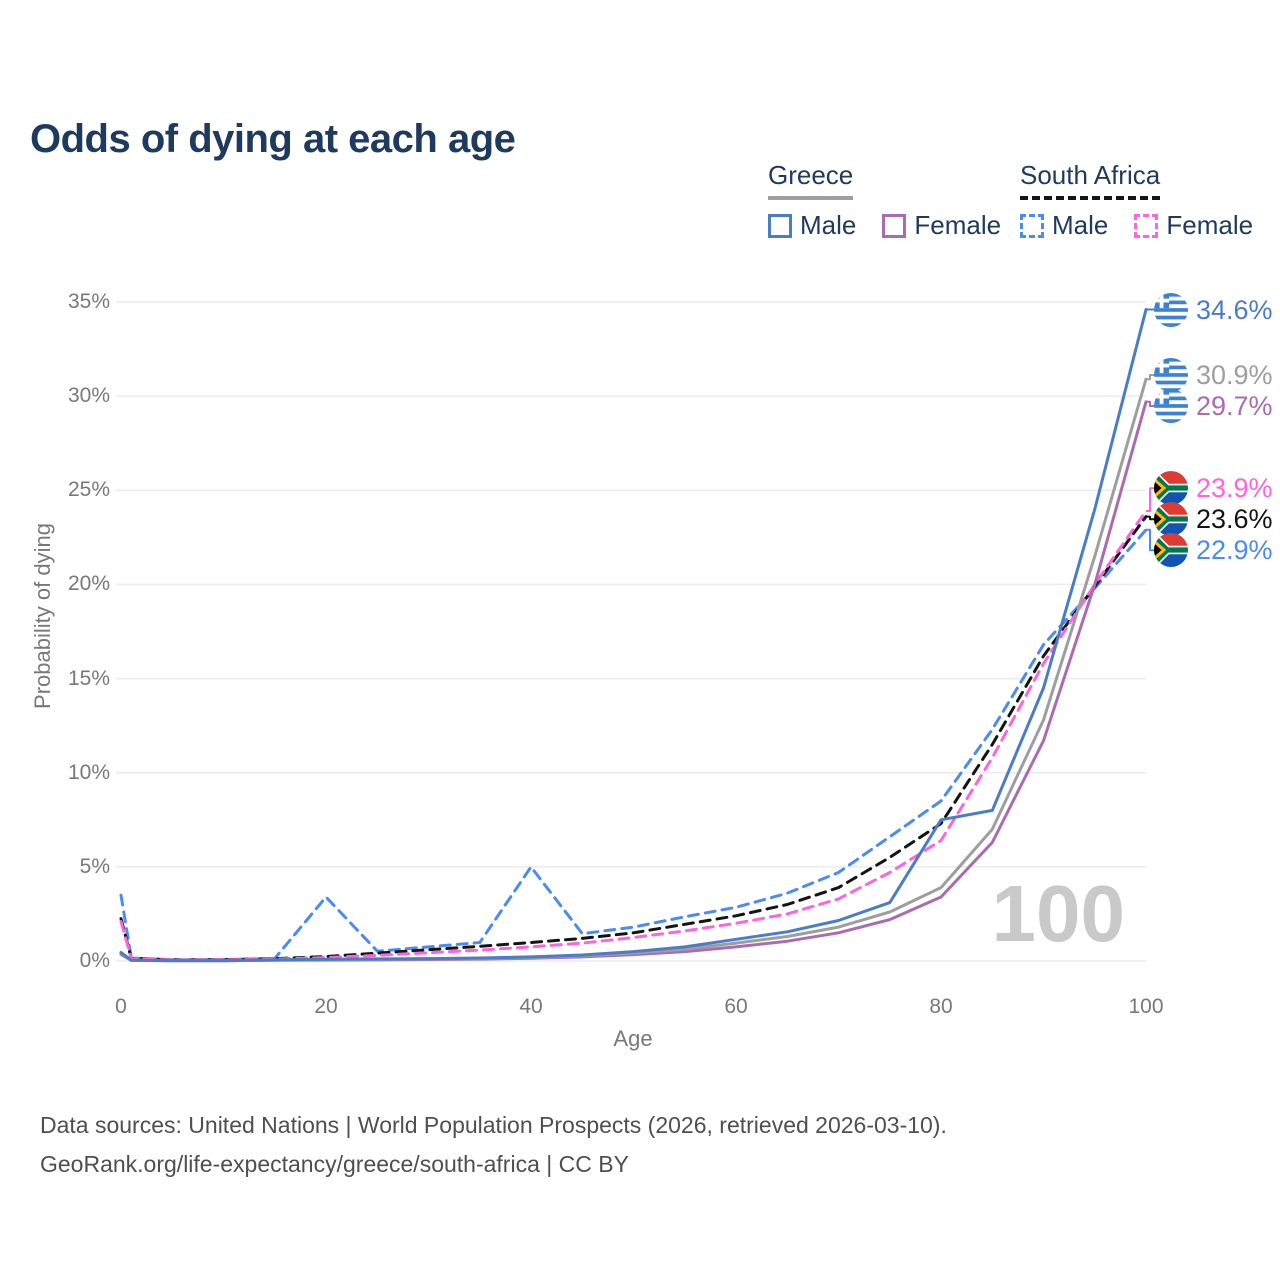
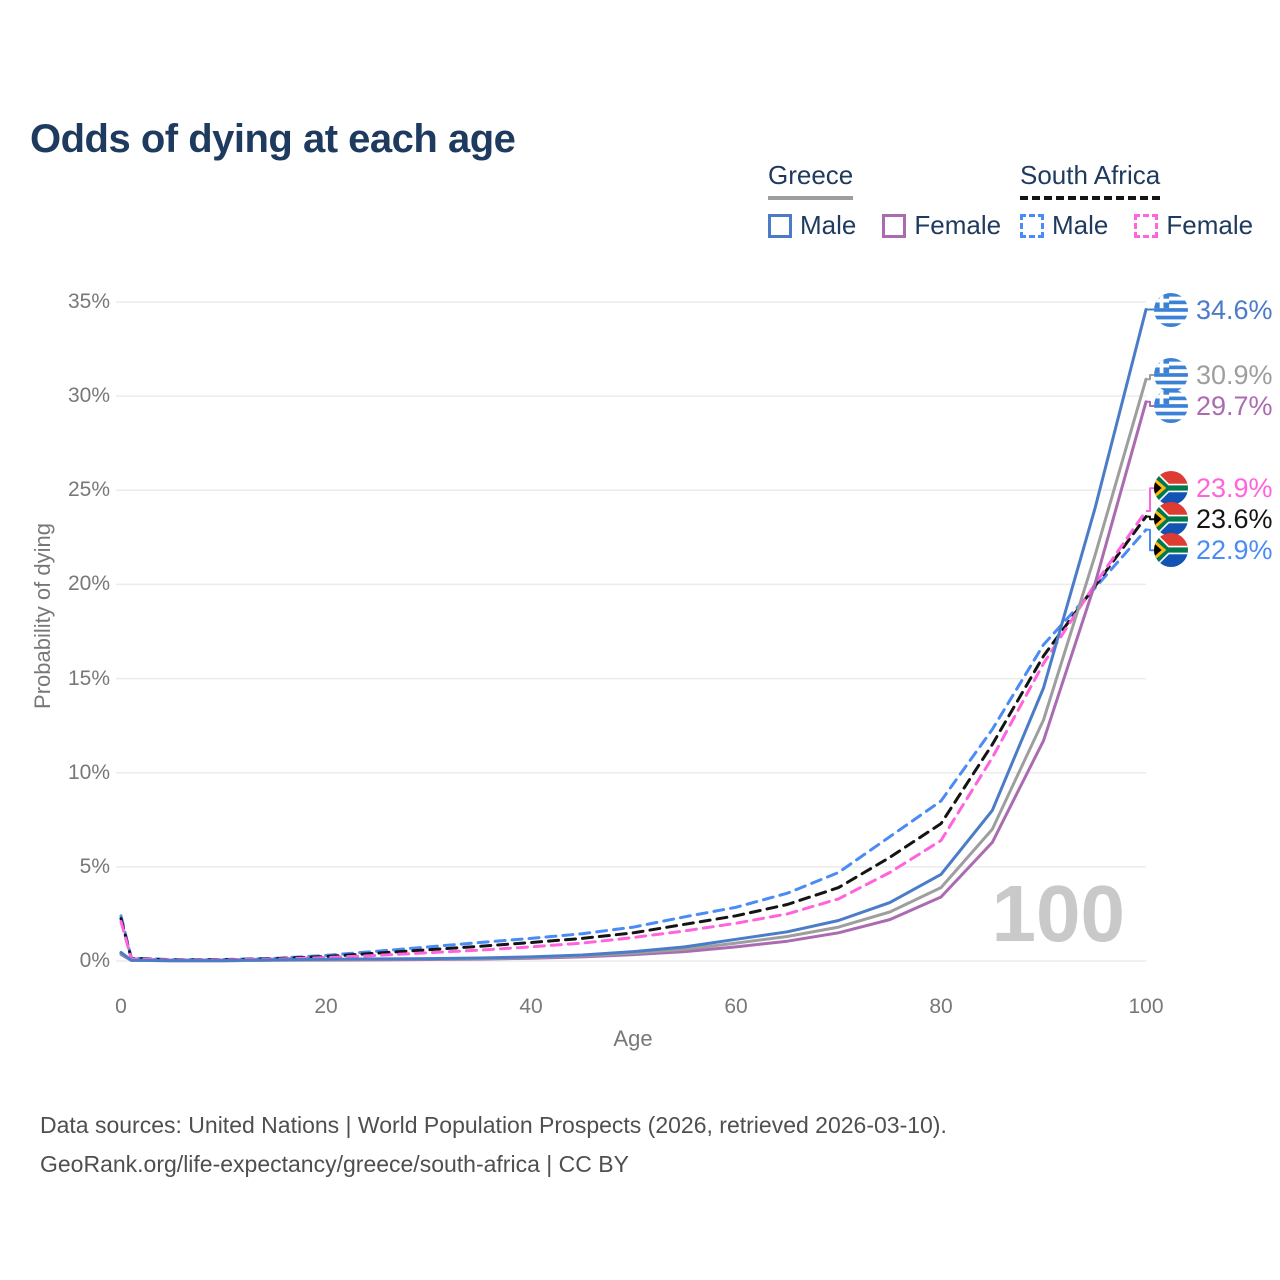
South Africa Male/0: 3.5% -> 2.4%
South Africa Male/20: 3.4% -> 0.3%
South Africa Male/40: 5.0% -> 1.2%
Greece Male/80: 7.5% -> 4.6%
